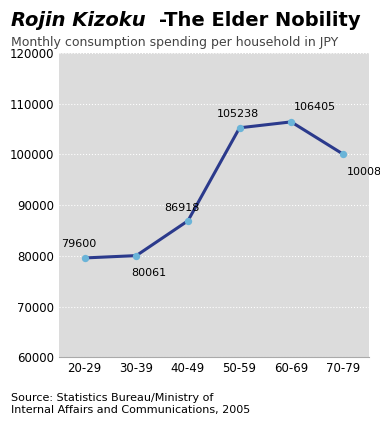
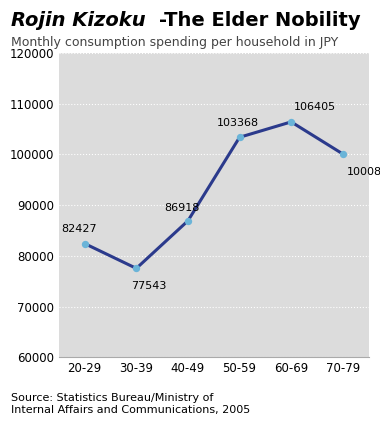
20-29: 79600 -> 82427
30-39: 80061 -> 77543
50-59: 105238 -> 103368
